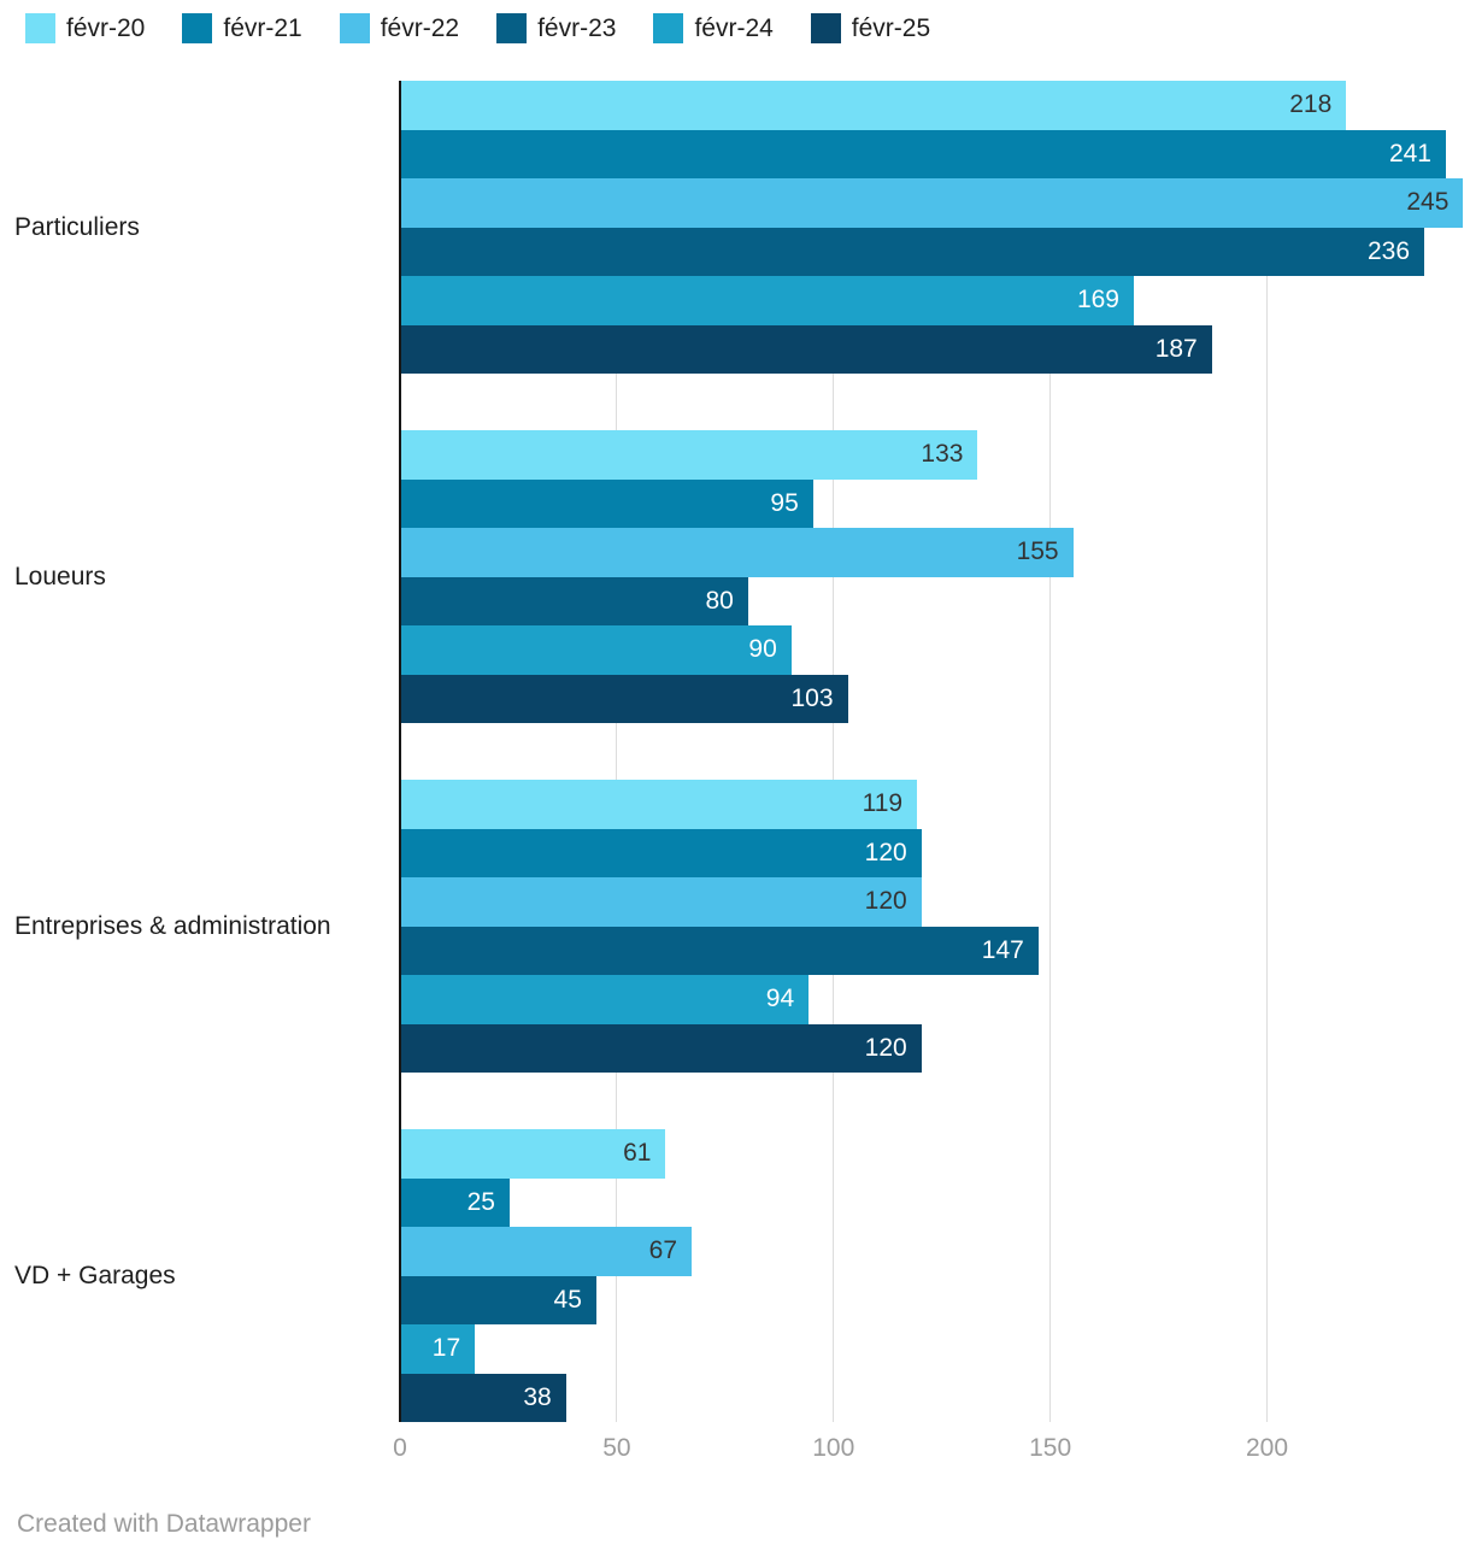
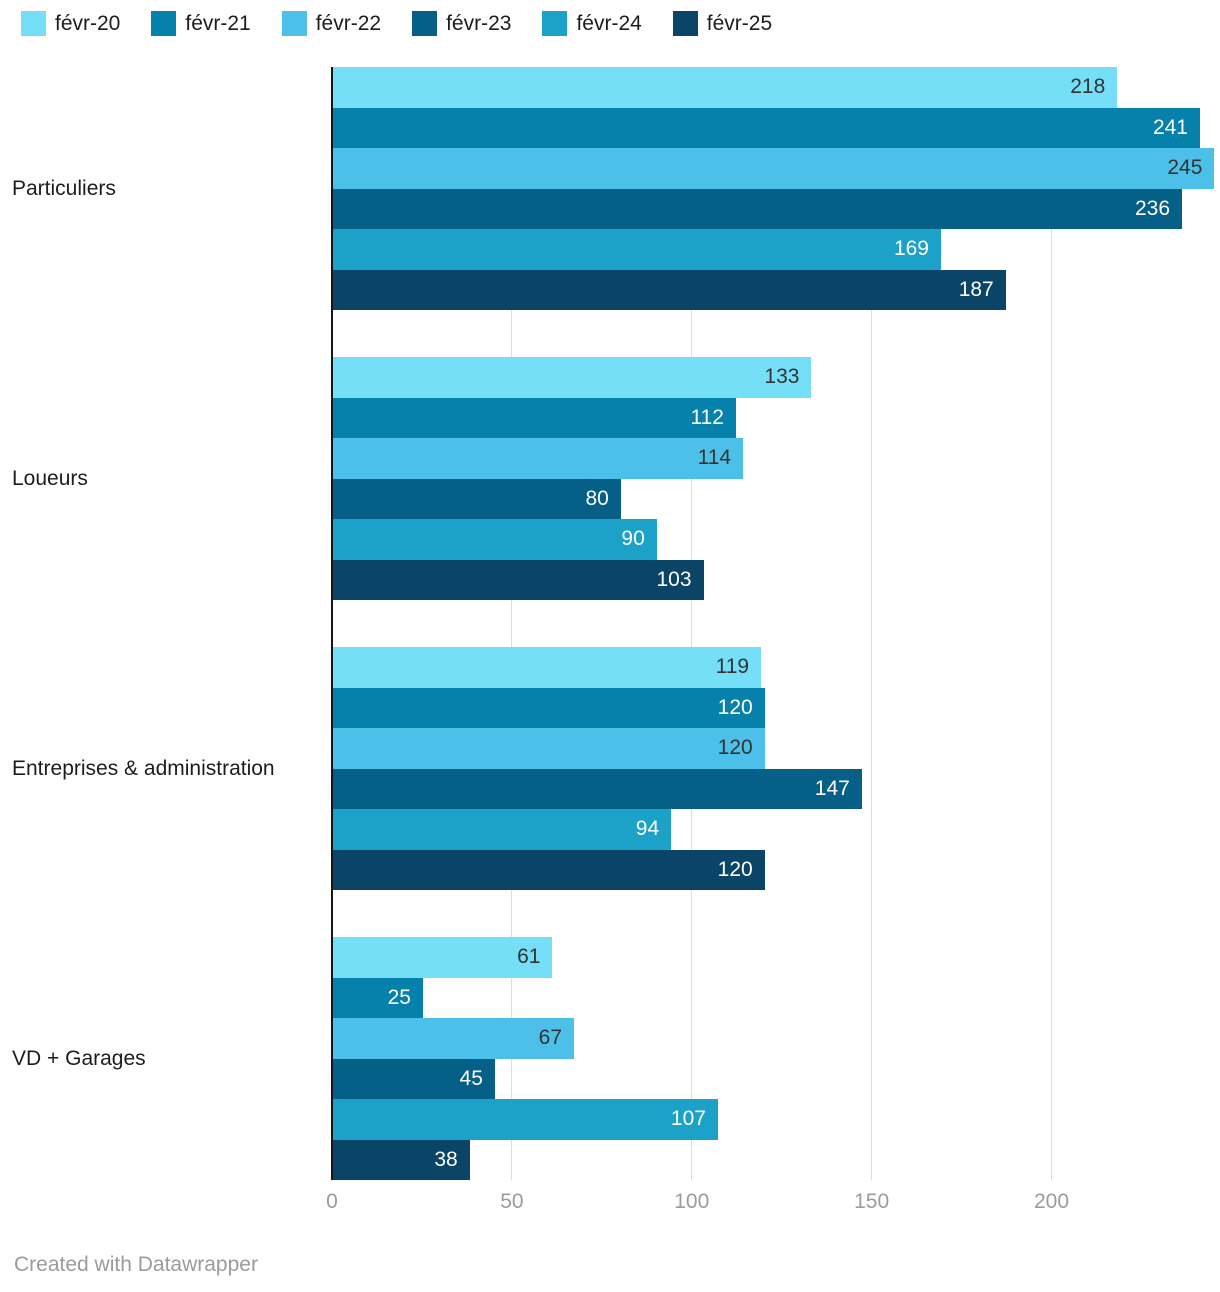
févr-21/Loueurs: 95 -> 112
févr-22/Loueurs: 155 -> 114
févr-24/VD + Garages: 17 -> 107
